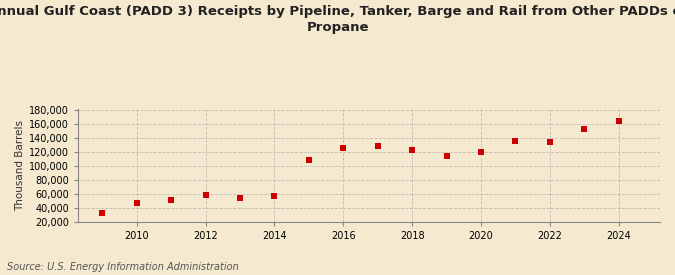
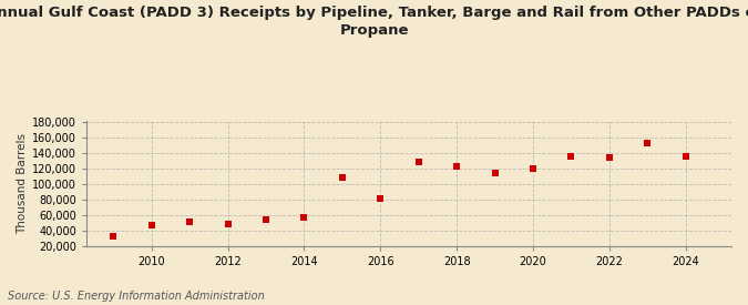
2012: 59,000 -> 48,000
2016: 126,000 -> 82,000
2024: 165,000 -> 136,000
